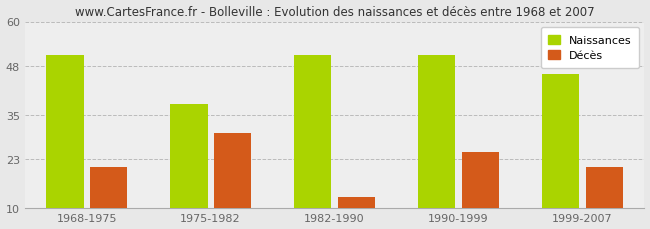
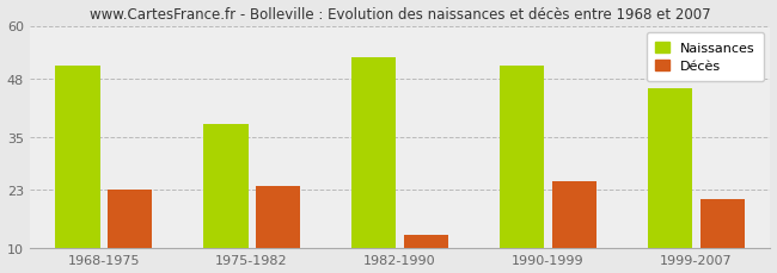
Décès/1968-1975: 21 -> 23
Décès/1975-1982: 30 -> 24
Naissances/1982-1990: 51 -> 53
